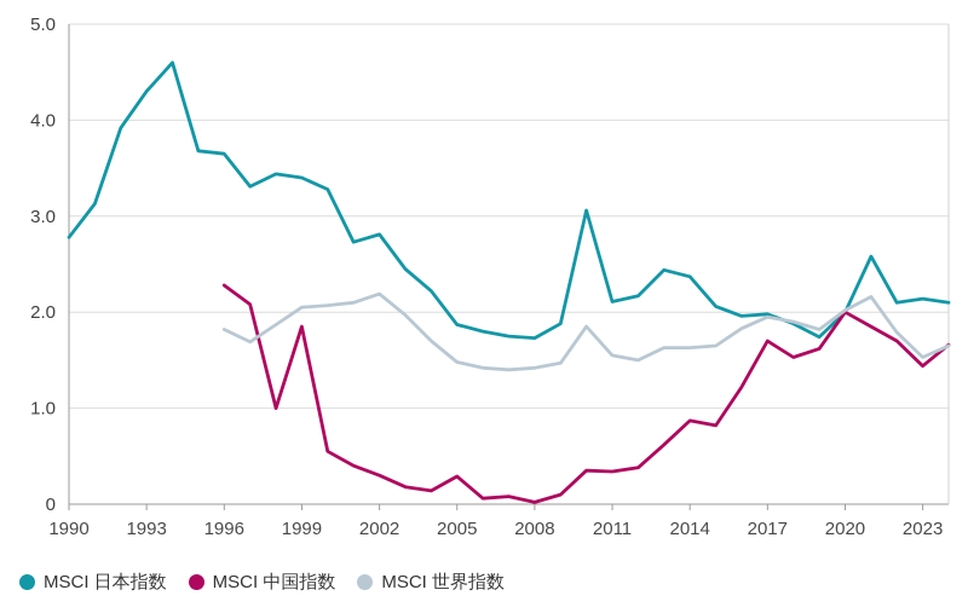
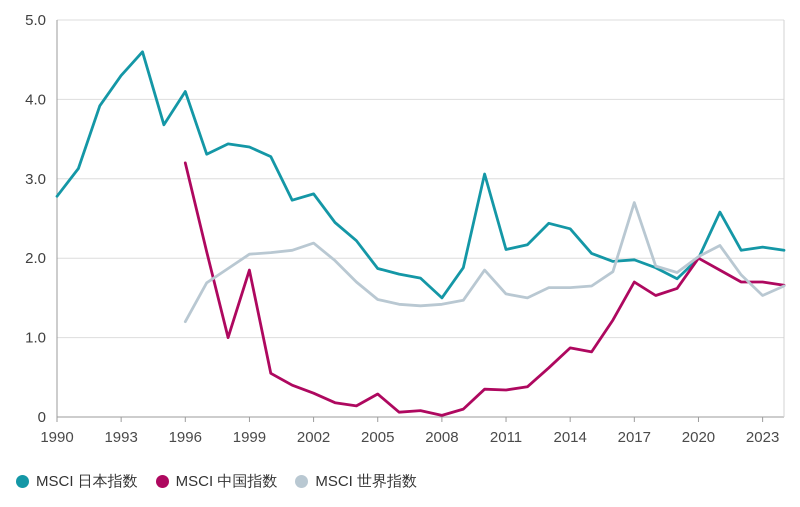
MSCI 日本指数/1996: 3.6 -> 4.1
MSCI 中国指数/1996: 2.3 -> 3.2
MSCI 世界指数/1996: 1.8 -> 1.2
MSCI 日本指数/2008: 1.7 -> 1.5
MSCI 世界指数/2017: 1.9 -> 2.7
MSCI 中国指数/2023: 1.4 -> 1.7
